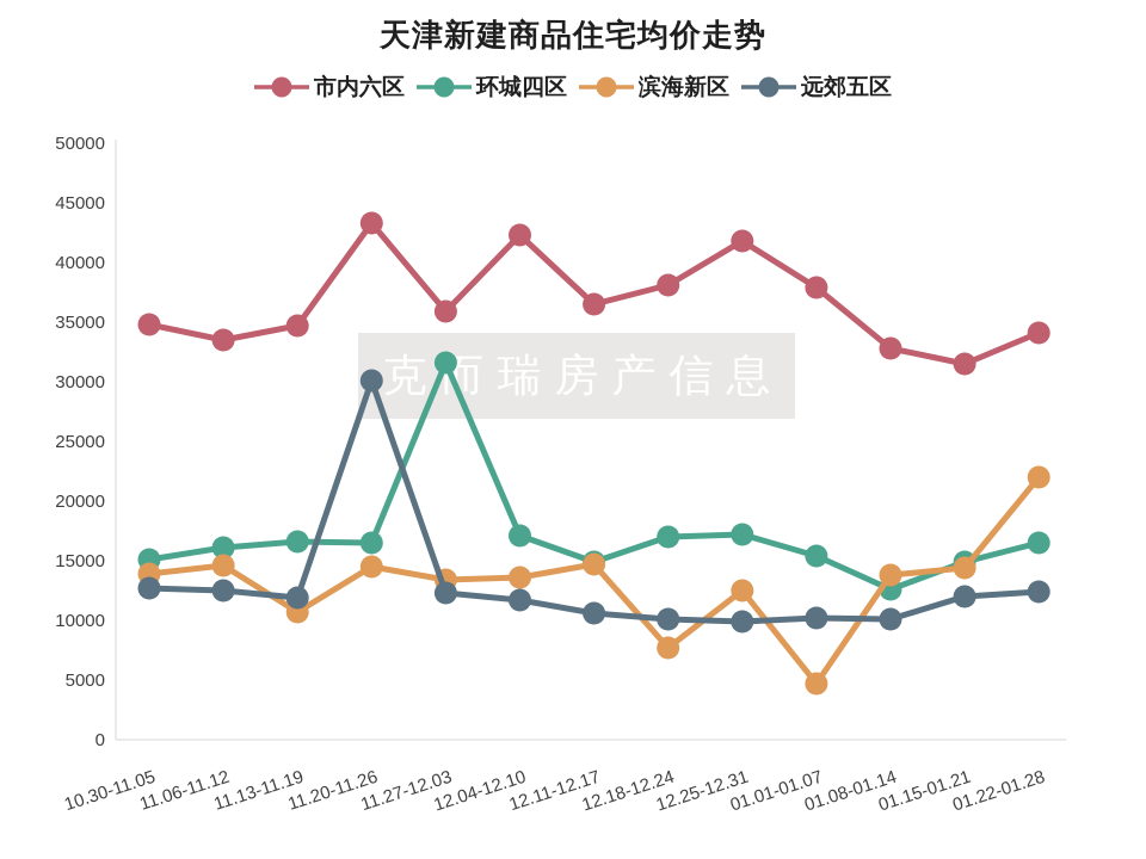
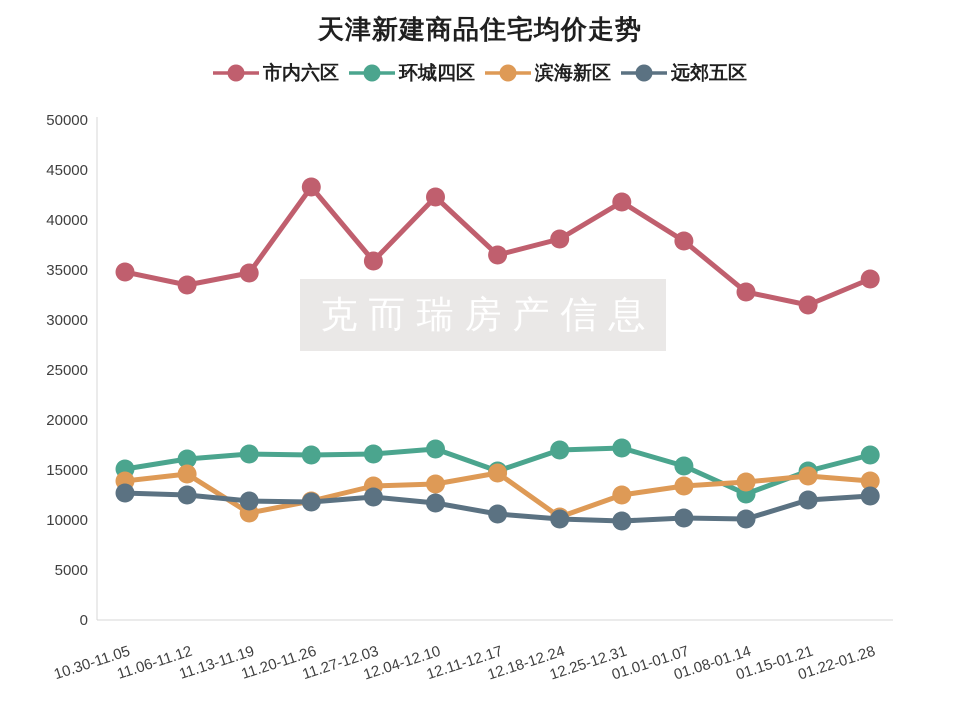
滨海新区/11.20-11.26: 14500 -> 11900
远郊五区/11.20-11.26: 30100 -> 11800
环城四区/11.27-12.03: 31600 -> 16600
滨海新区/12.18-12.24: 7700 -> 10300
滨海新区/01.01-01.07: 4700 -> 13400
滨海新区/01.22-01.28: 22000 -> 13900
